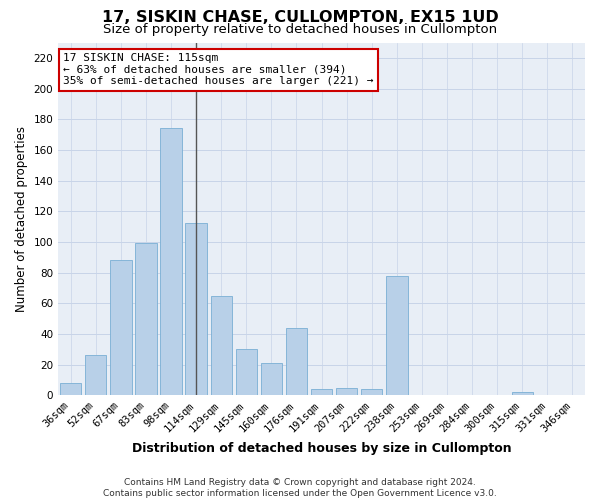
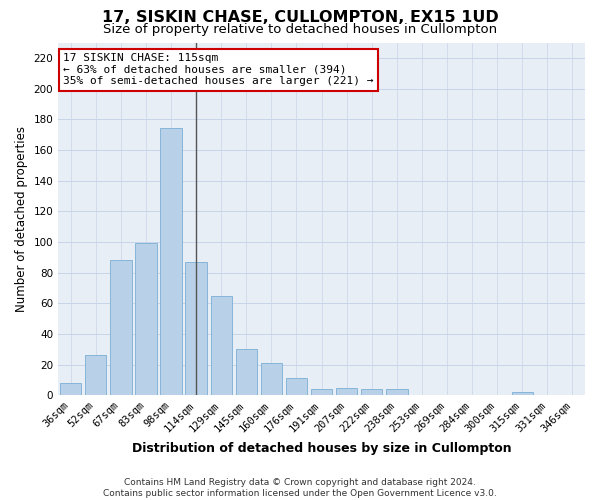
114sqm: 112 -> 87
176sqm: 44 -> 11
238sqm: 78 -> 4
